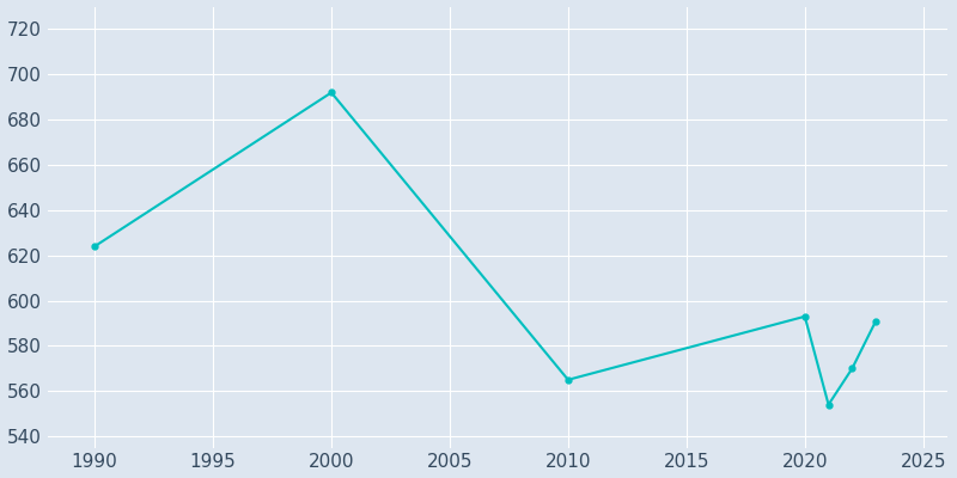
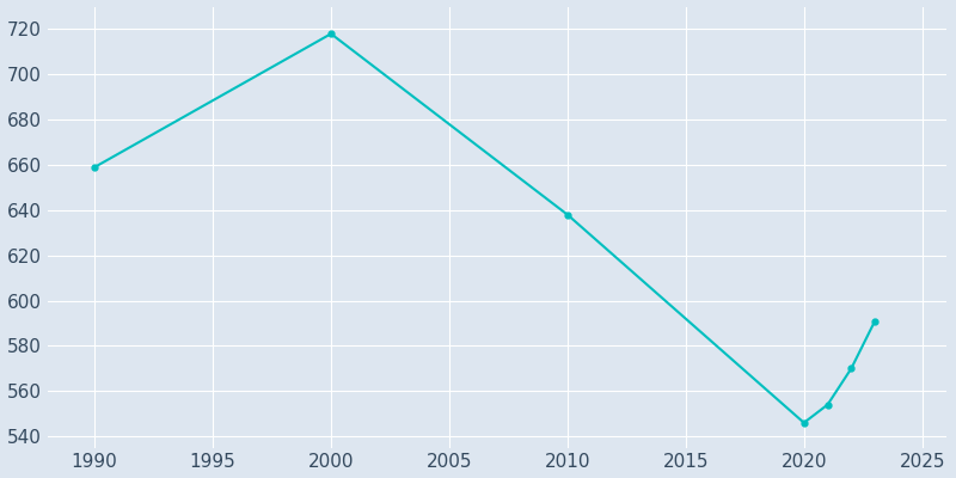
1990: 624 -> 659
2000: 692 -> 718
2010: 565 -> 638
2020: 593 -> 546
